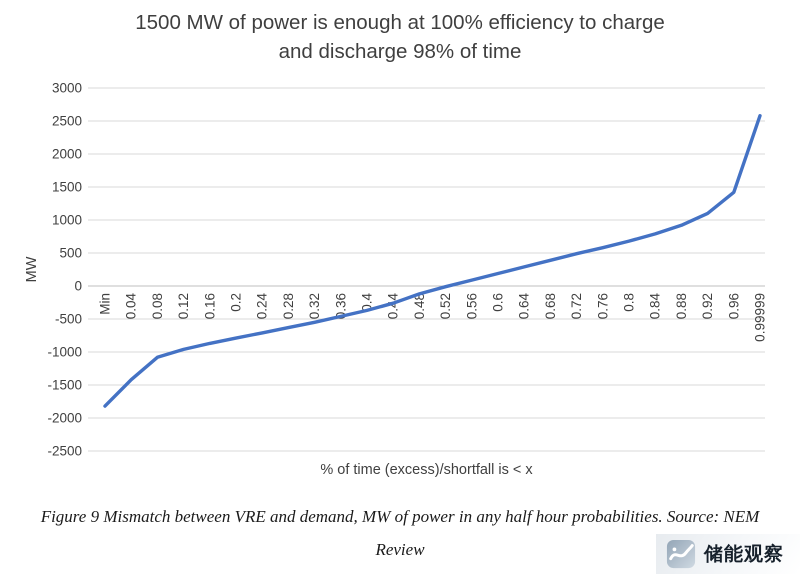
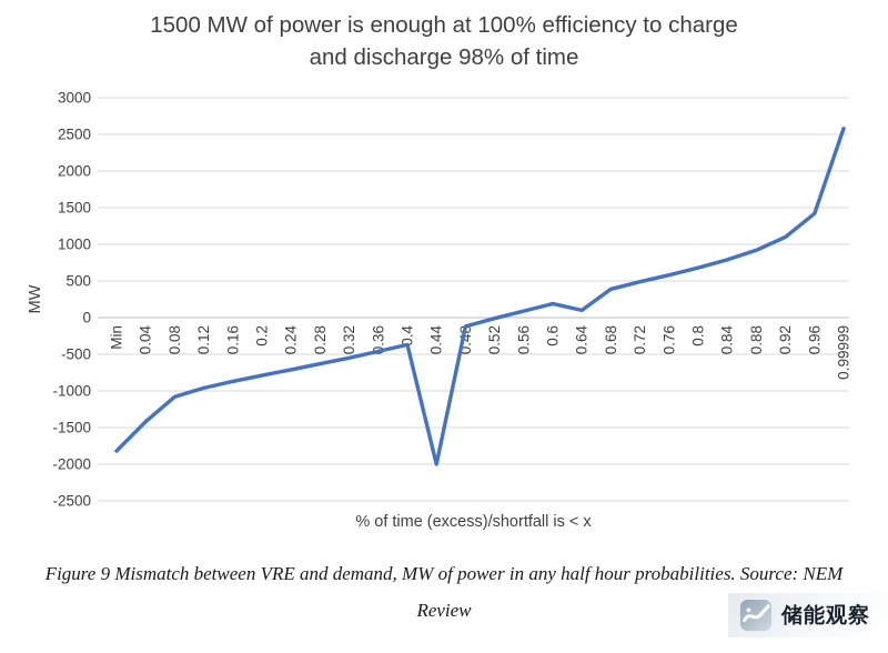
0.44: -300 -> -2000
0.64: 300 -> 100
